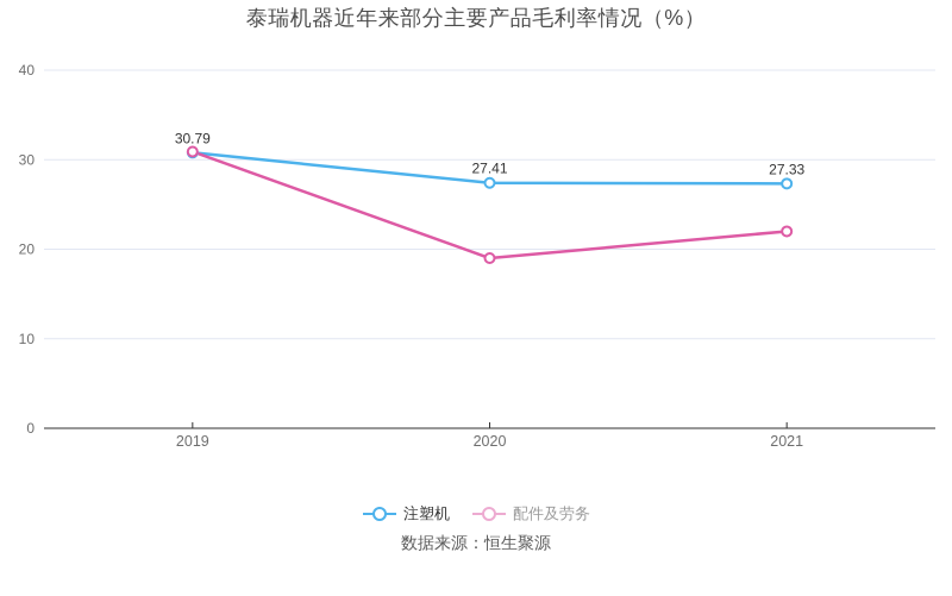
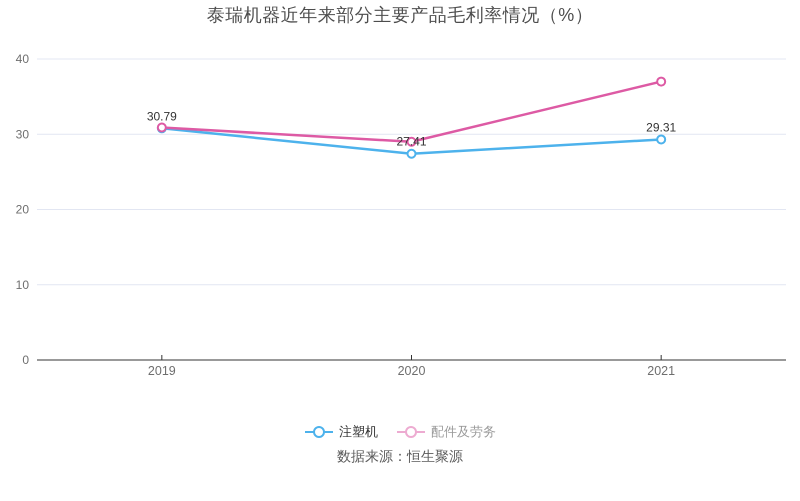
配件及劳务/2020: 19 -> 29
注塑机/2021: 27.33 -> 29.31
配件及劳务/2021: 22 -> 37
